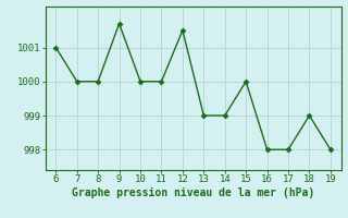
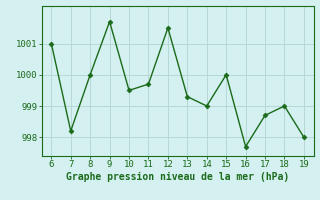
7: 1000.0 -> 998.2
10: 1000.0 -> 999.5
11: 1000.0 -> 999.7
13: 999.0 -> 999.3
16: 998.0 -> 997.7
17: 998.0 -> 998.7
